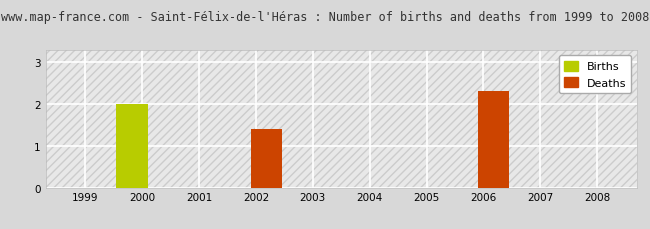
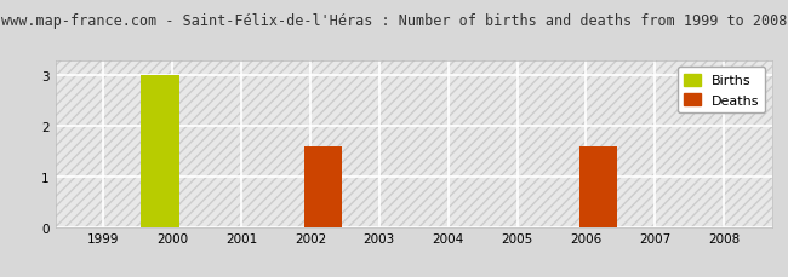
Births/2000: 2 -> 3
Deaths/2002: 1.4 -> 1.6
Deaths/2006: 2.3 -> 1.6
